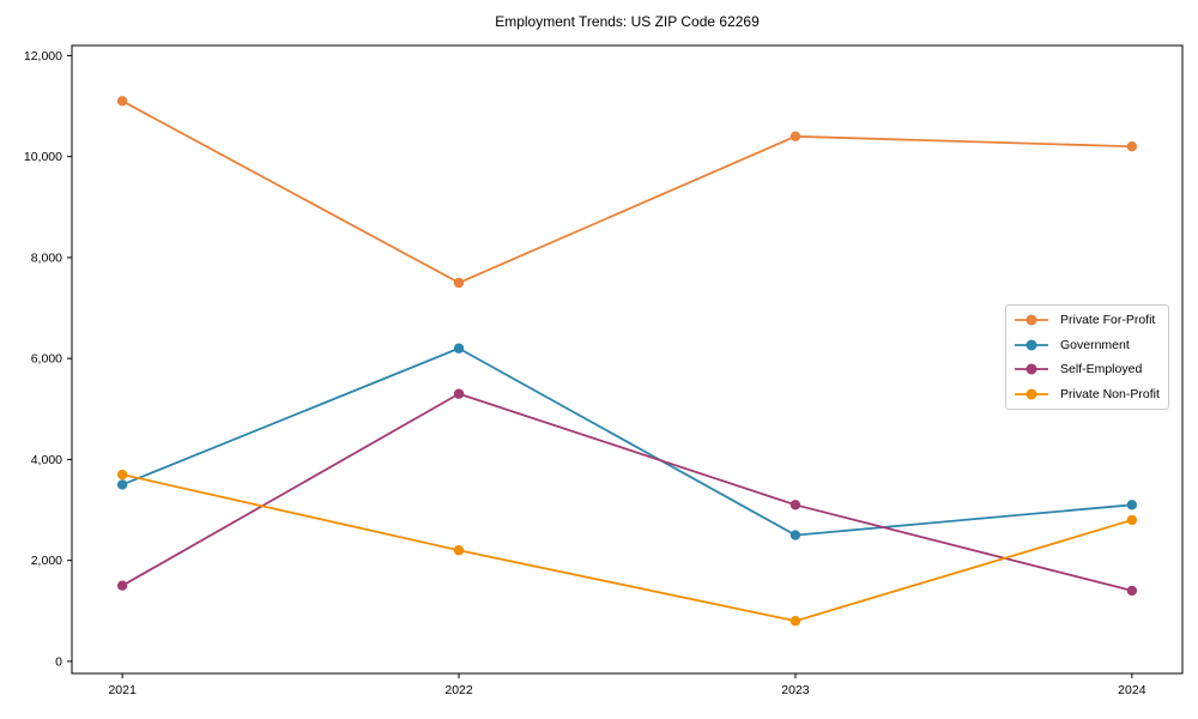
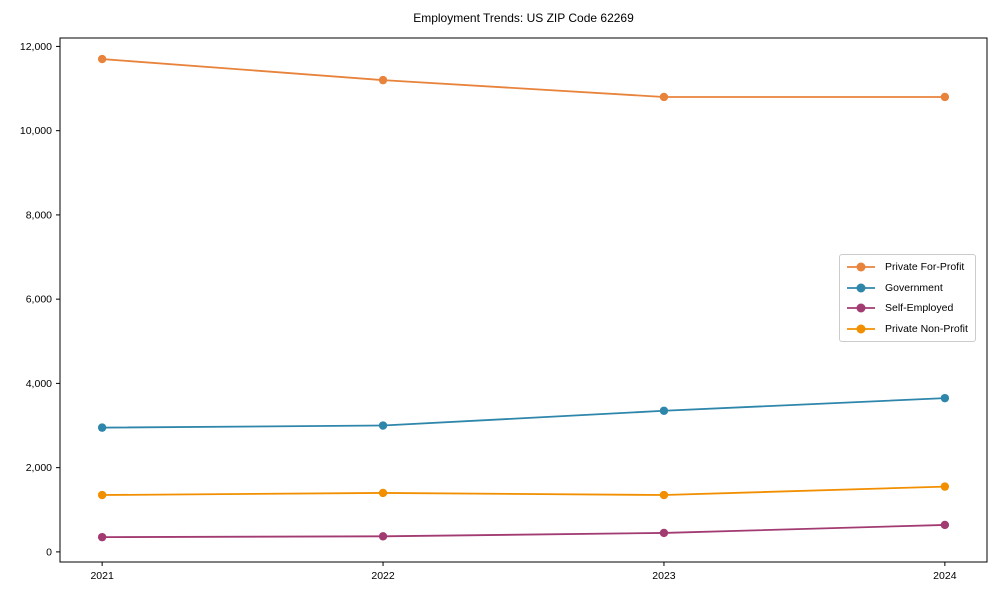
Private For-Profit/2021: 11100 -> 11700
Government/2021: 3500 -> 3000
Self-Employed/2021: 1500 -> 400
Private Non-Profit/2021: 3700 -> 1400
Private For-Profit/2022: 7500 -> 11200
Government/2022: 6200 -> 3000
Self-Employed/2022: 5300 -> 400
Private Non-Profit/2022: 2200 -> 1400
Private For-Profit/2023: 10400 -> 10800
Government/2023: 2500 -> 3400
Self-Employed/2023: 3100 -> 400
Private Non-Profit/2023: 800 -> 1400
Private For-Profit/2024: 10200 -> 10800
Government/2024: 3100 -> 3600
Self-Employed/2024: 1400 -> 600
Private Non-Profit/2024: 2800 -> 1600
